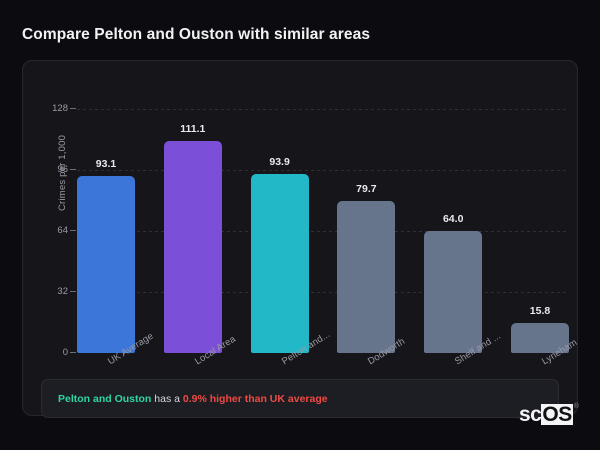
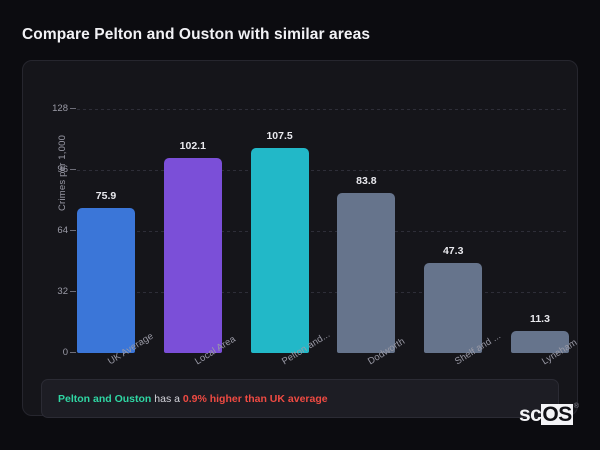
UK Average: 93.1 -> 75.9
Local Area: 111.1 -> 102.1
Pelton and...: 93.9 -> 107.5
Dodworth: 79.7 -> 83.8
Shelf and ...: 64.0 -> 47.3
Lyneham: 15.8 -> 11.3
